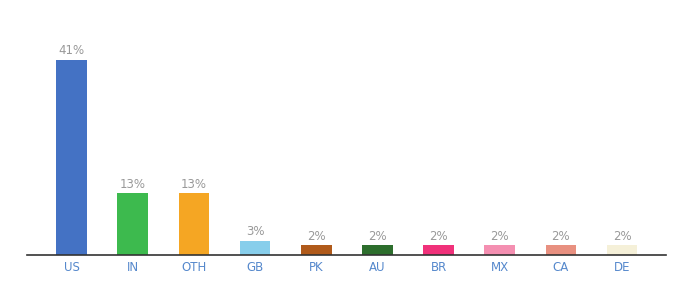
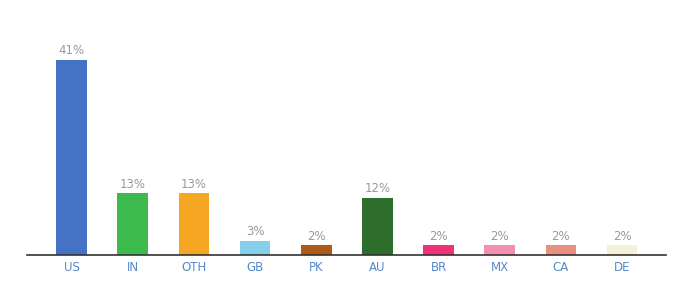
AU: 2% -> 12%
